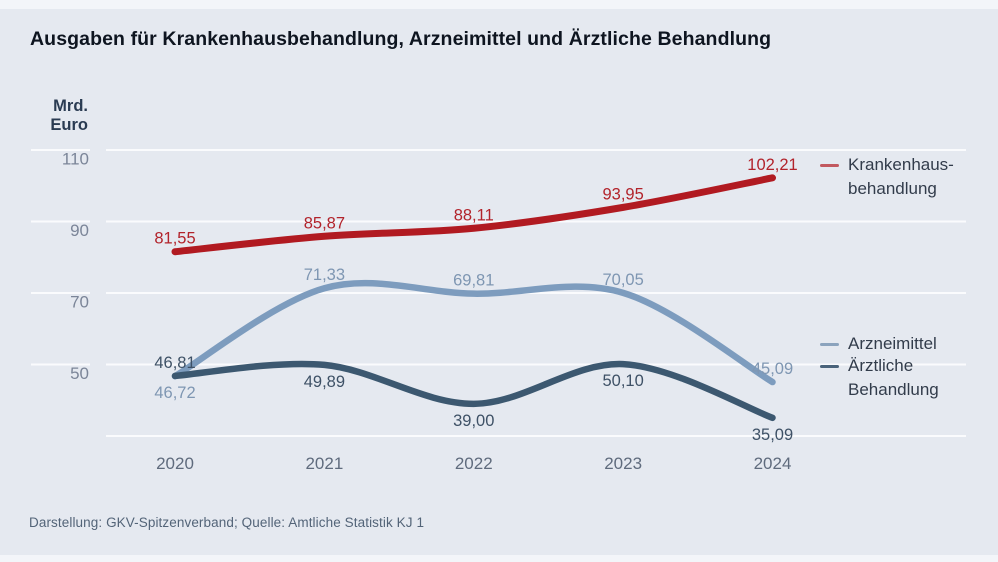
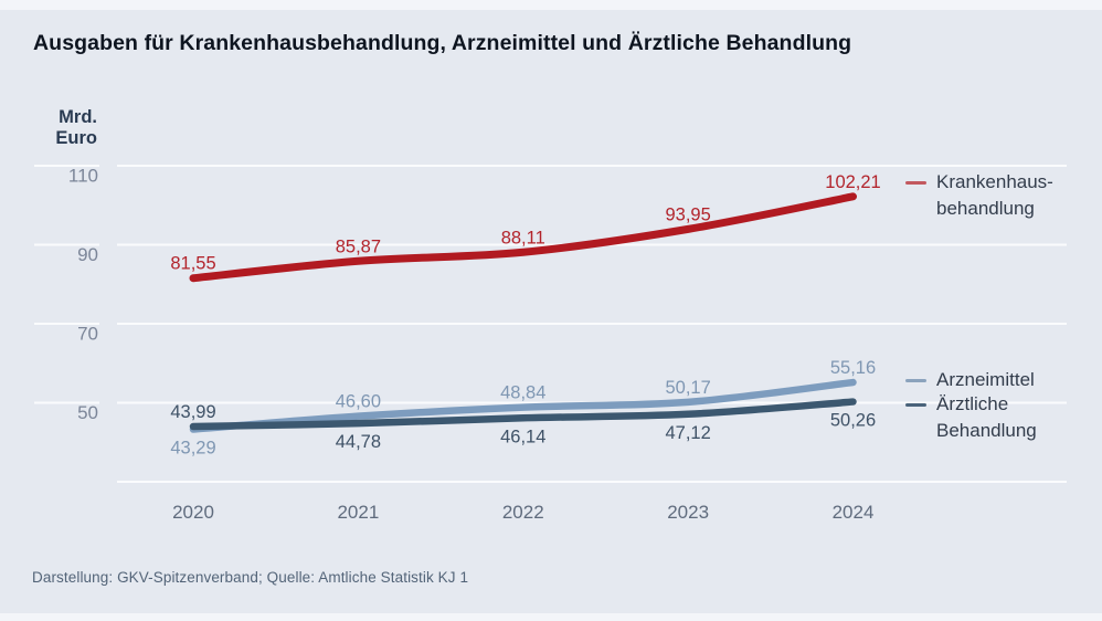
Arzneimittel/2020: 46,72 -> 43,29
Ärztliche Behandlung/2020: 46,81 -> 43,99
Arzneimittel/2021: 71,33 -> 46,60
Ärztliche Behandlung/2021: 49,89 -> 44,78
Arzneimittel/2022: 69,81 -> 48,84
Ärztliche Behandlung/2022: 39,00 -> 46,14
Arzneimittel/2023: 70,05 -> 50,17
Ärztliche Behandlung/2023: 50,10 -> 47,12
Arzneimittel/2024: 45,09 -> 55,16
Ärztliche Behandlung/2024: 35,09 -> 50,26
